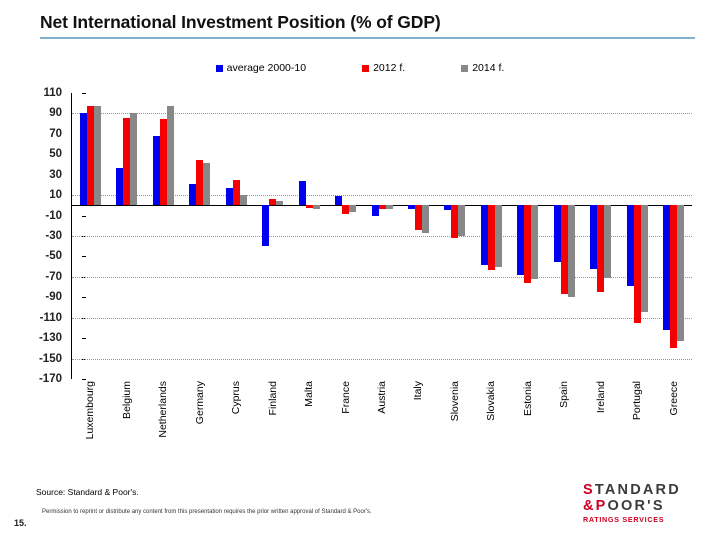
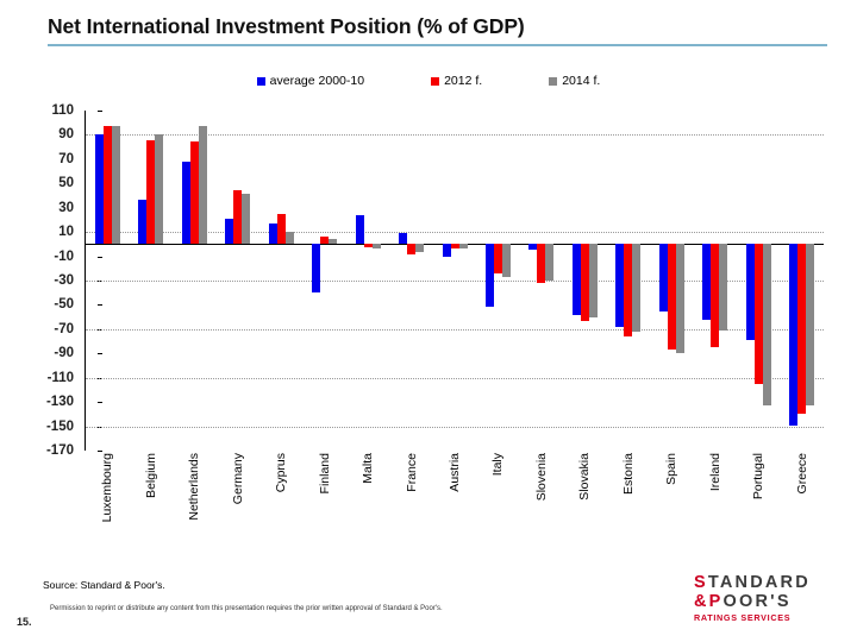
average 2000-10/Italy: -4 -> -52
2014 f./Portugal: -104 -> -133
average 2000-10/Greece: -122 -> -149
